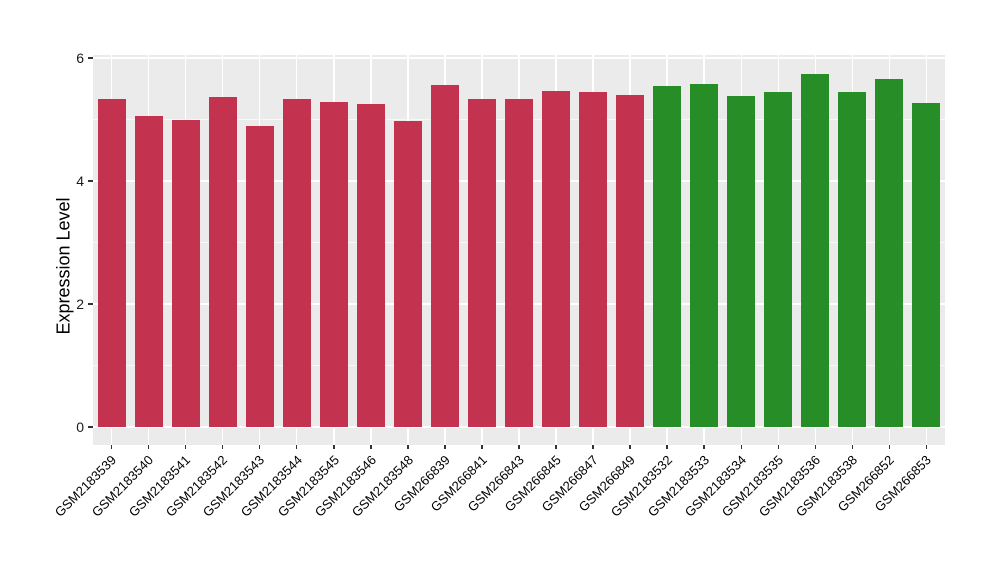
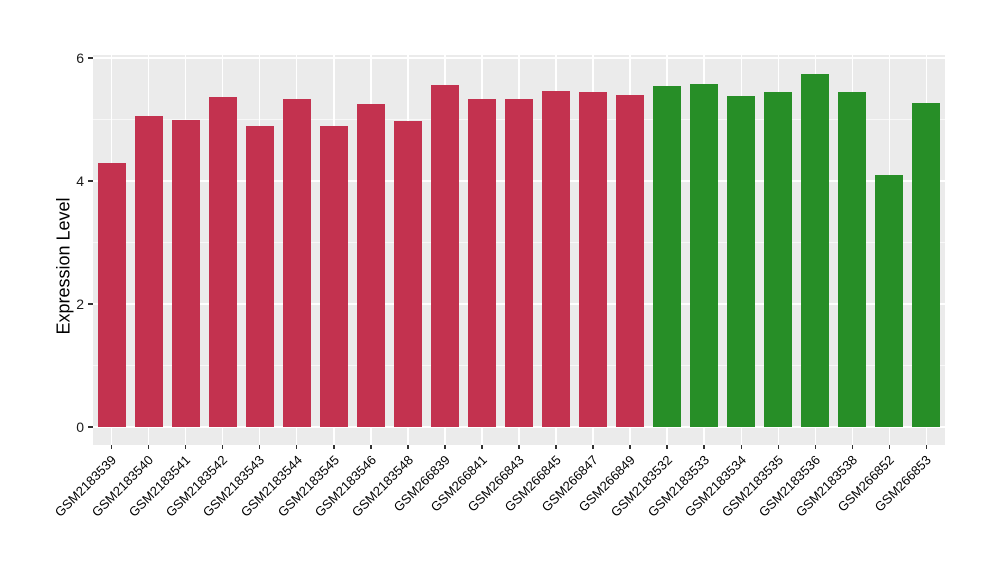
GSM2183539: 5.3 -> 4.3
GSM2183545: 5.3 -> 4.9
GSM266852: 5.7 -> 4.1
